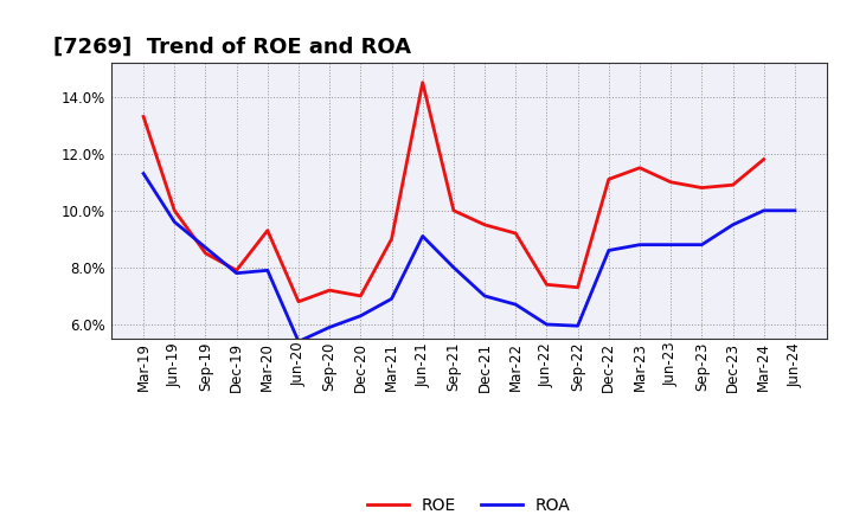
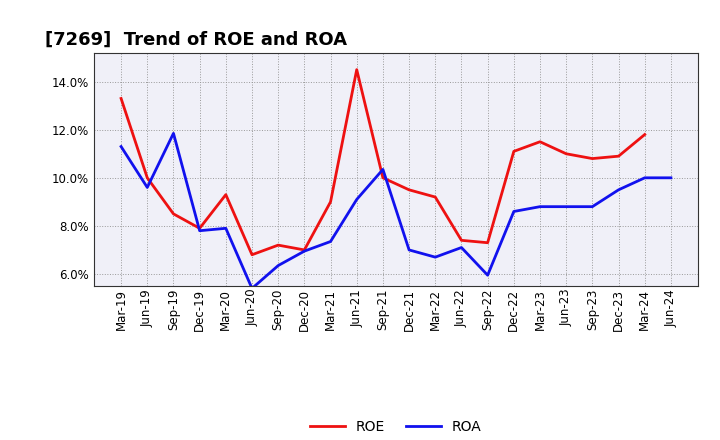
ROA/Sep-19: 8.70% -> 11.85%
ROA/Sep-20: 5.90% -> 6.35%
ROA/Dec-20: 6.30% -> 6.95%
ROA/Mar-21: 6.90% -> 7.35%
ROA/Sep-21: 8.00% -> 10.35%
ROA/Jun-22: 6.00% -> 7.10%
